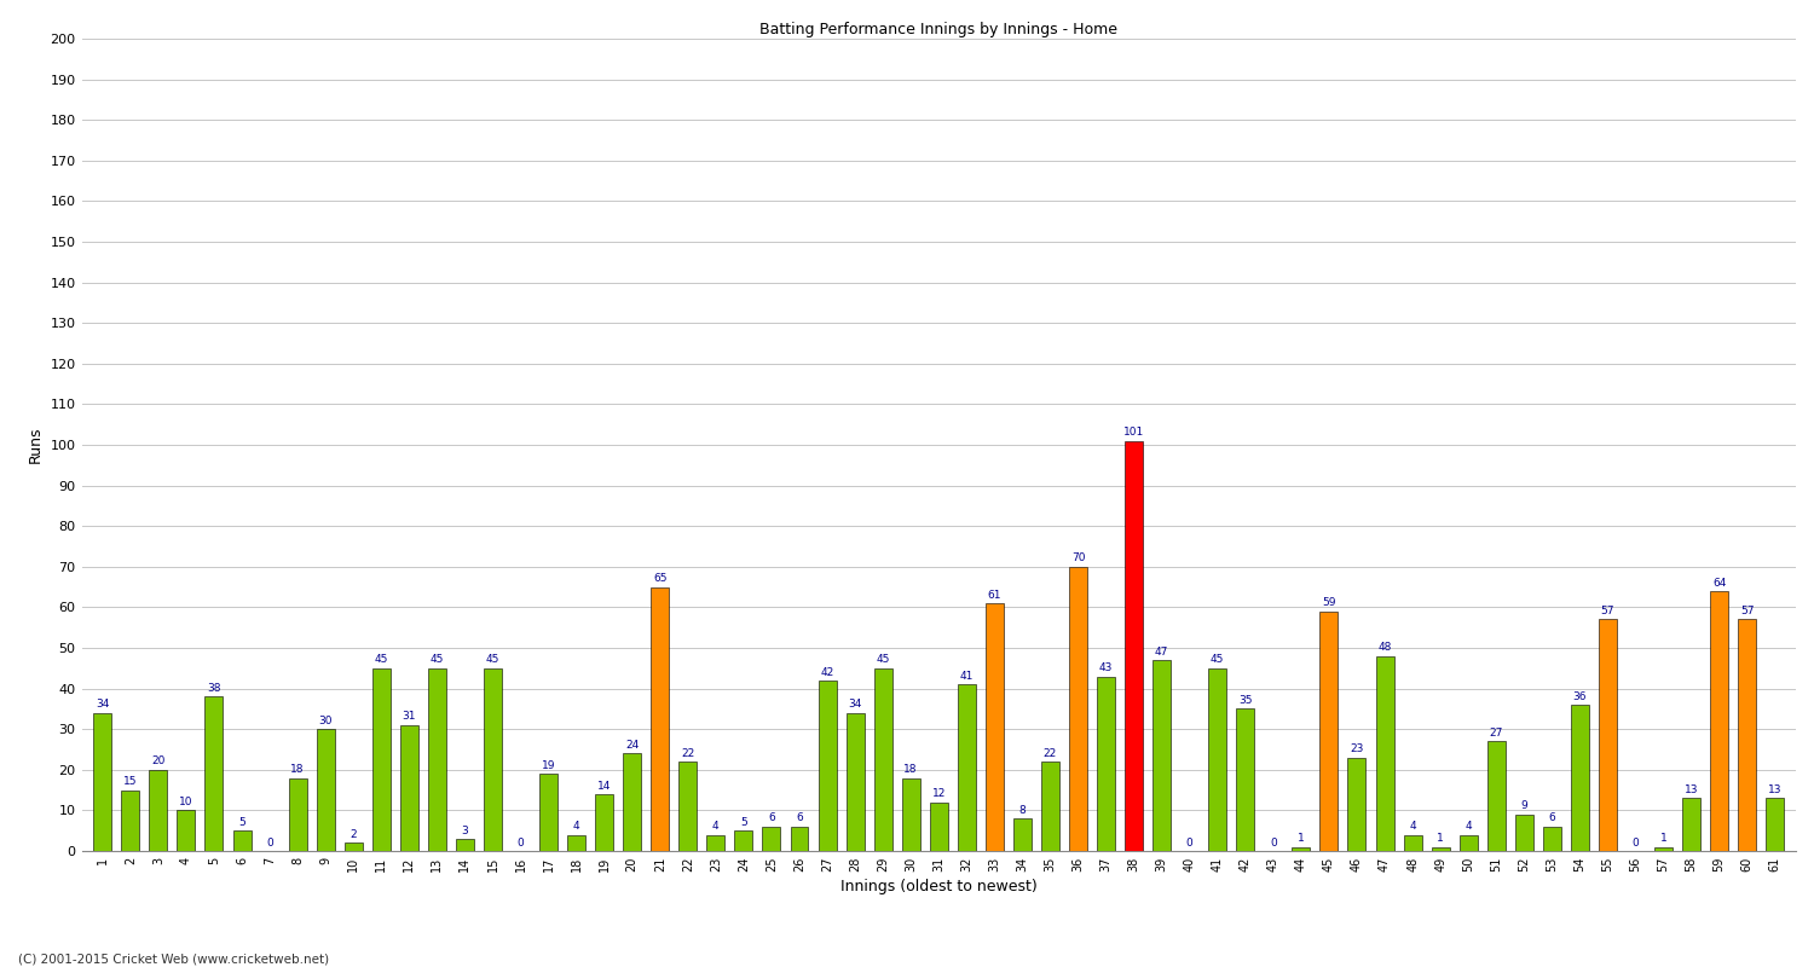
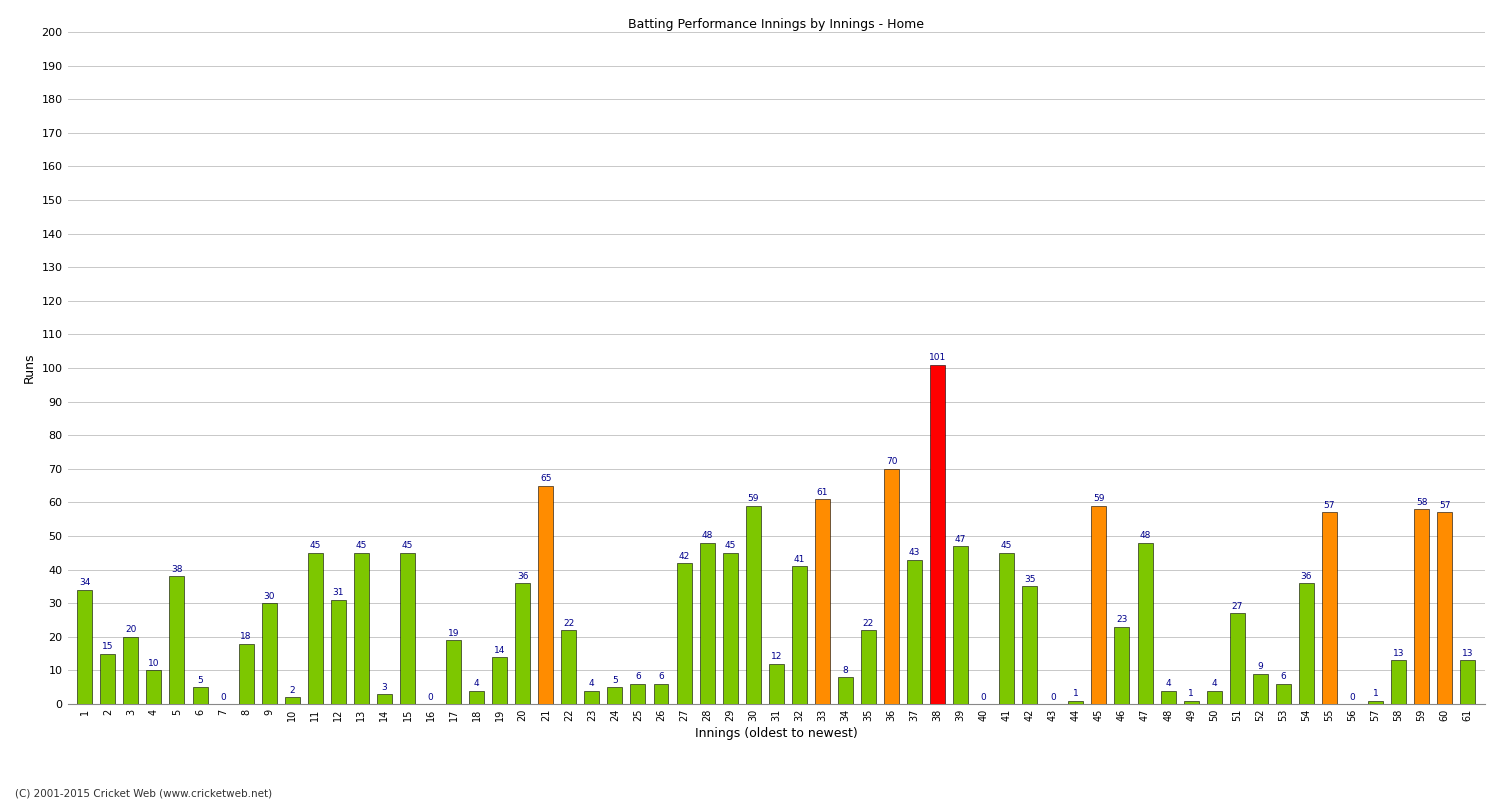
20: 24 -> 36
28: 34 -> 48
30: 18 -> 59
59: 64 -> 58
